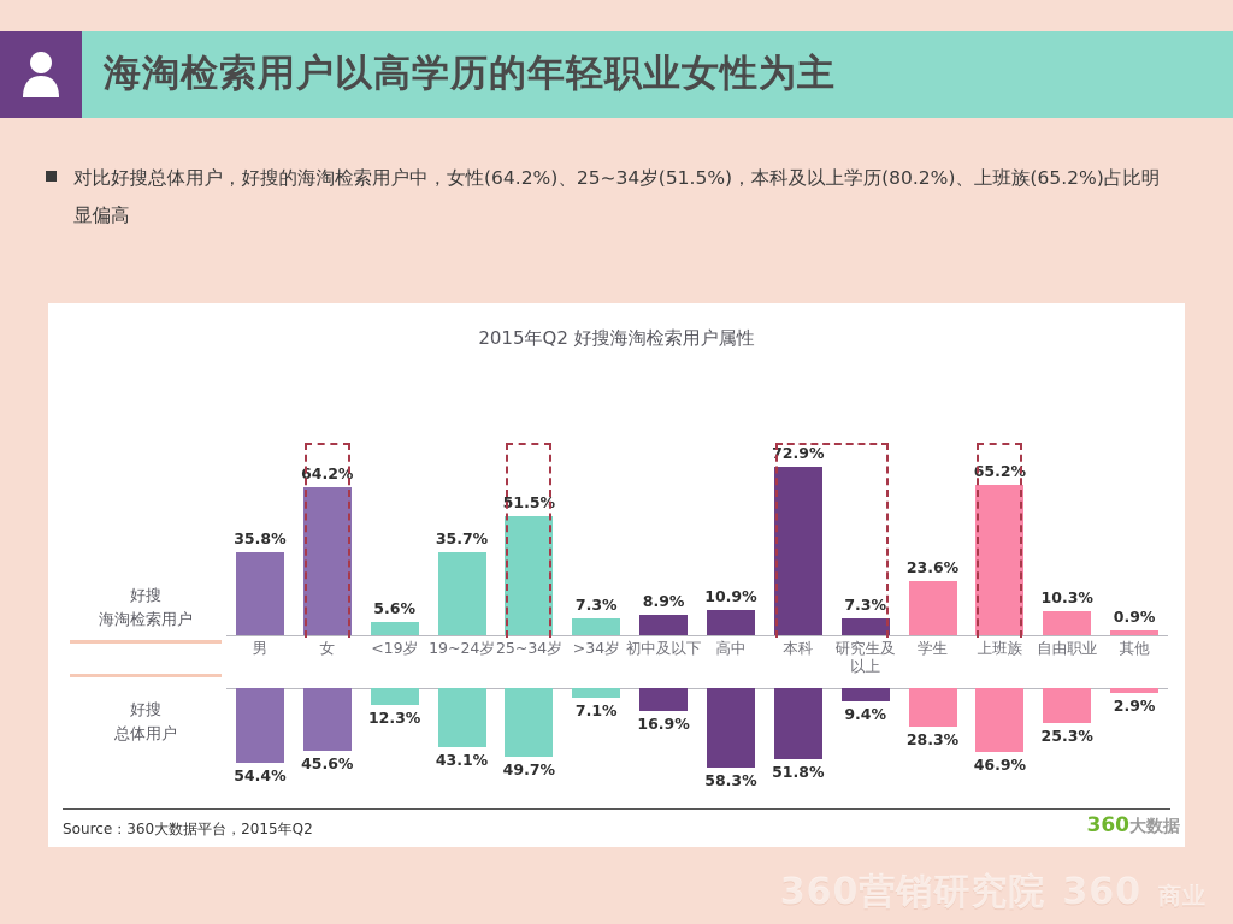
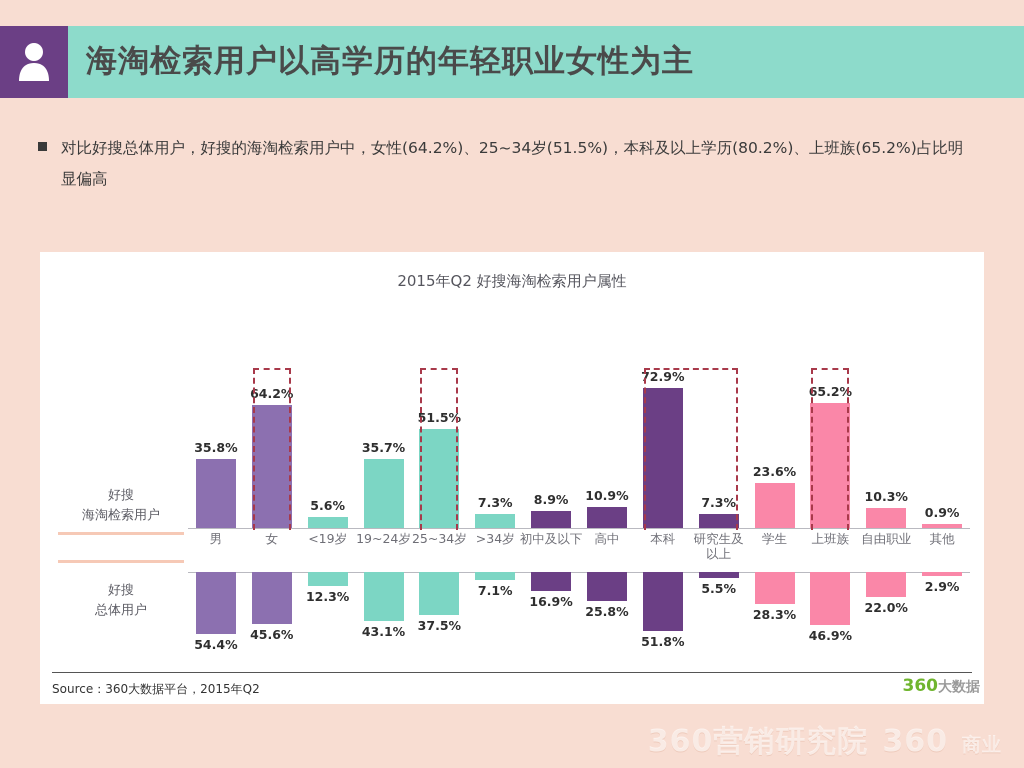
好搜总体用户/25~34岁: 49.7% -> 37.5%
好搜总体用户/高中: 58.3% -> 25.8%
好搜总体用户/研究生及以上: 9.4% -> 5.5%
好搜总体用户/自由职业: 25.3% -> 22.0%
